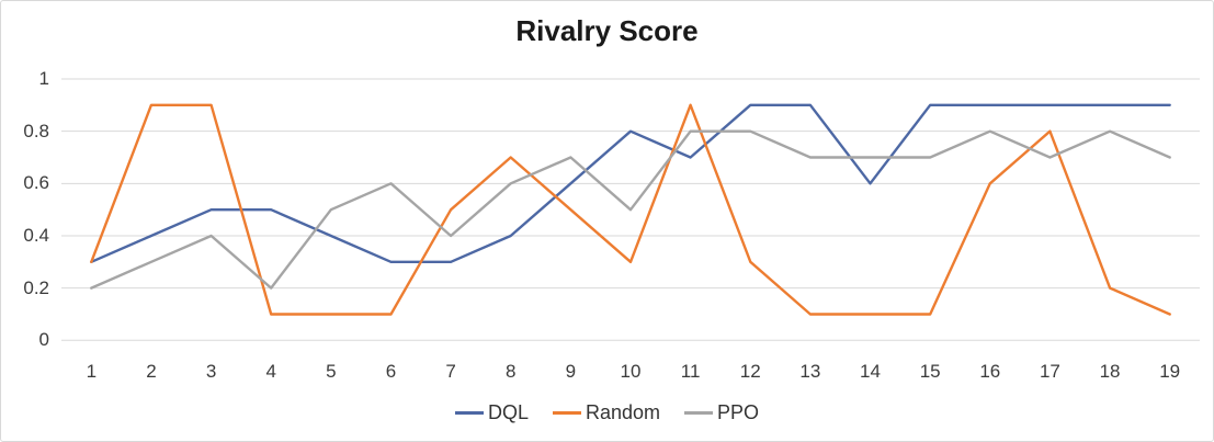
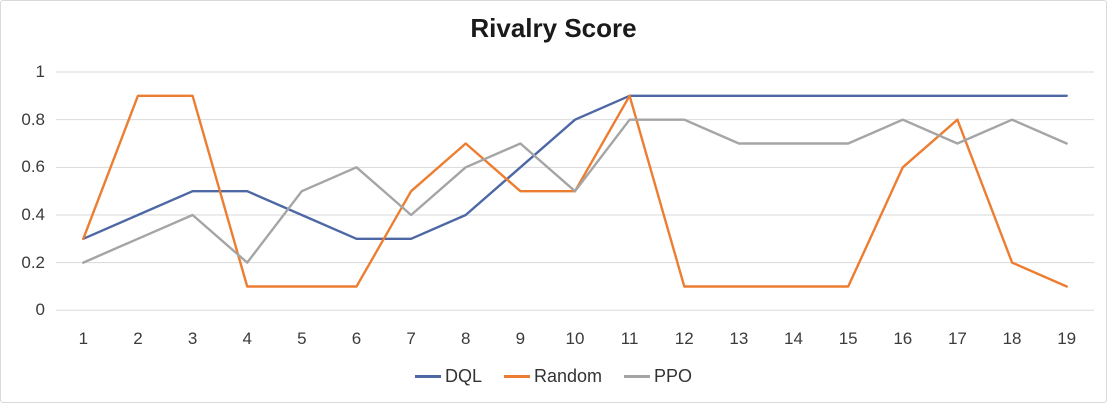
Random/10: 0.3 -> 0.5
DQL/11: 0.7 -> 0.9
Random/12: 0.3 -> 0.1
DQL/14: 0.6 -> 0.9
